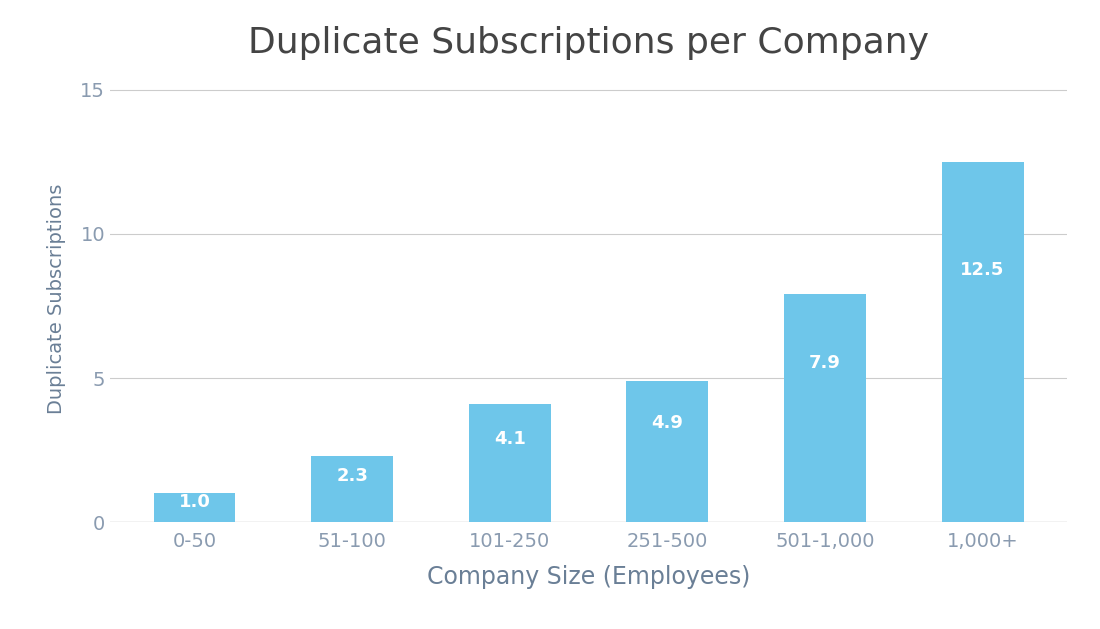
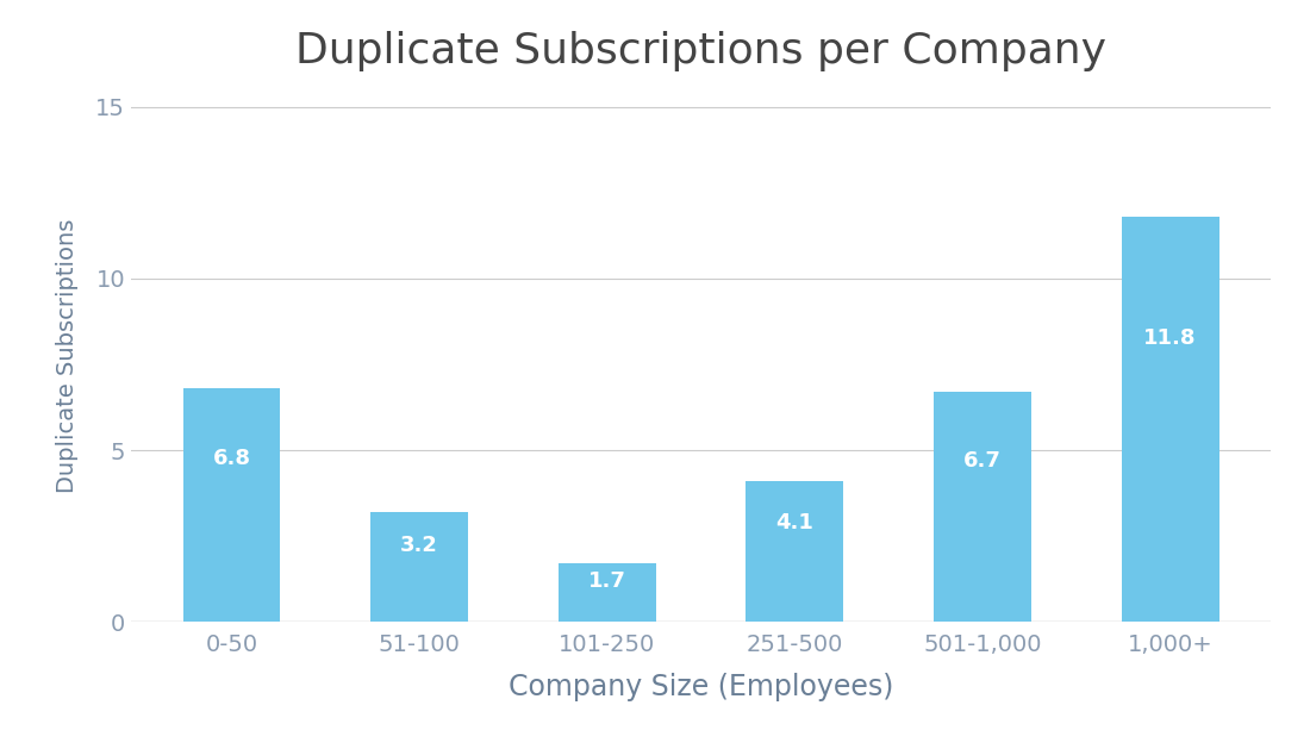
0-50: 1.0 -> 6.8
51-100: 2.3 -> 3.2
101-250: 4.1 -> 1.7
251-500: 4.9 -> 4.1
501-1,000: 7.9 -> 6.7
1,000+: 12.5 -> 11.8
